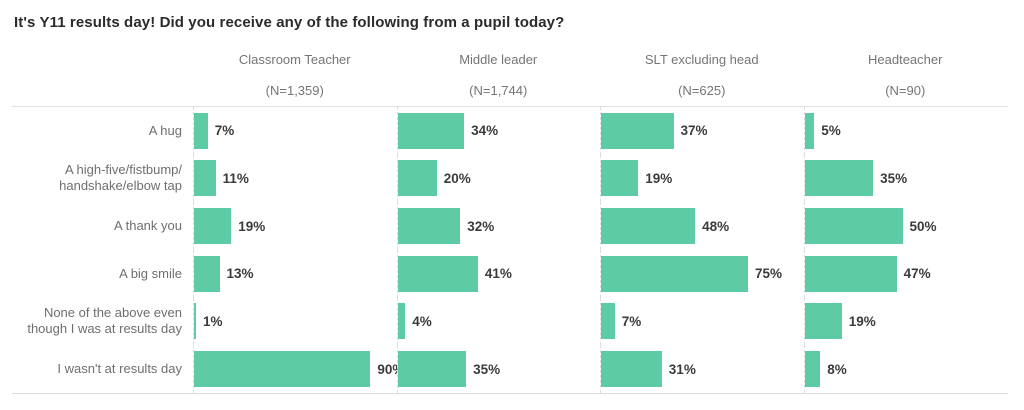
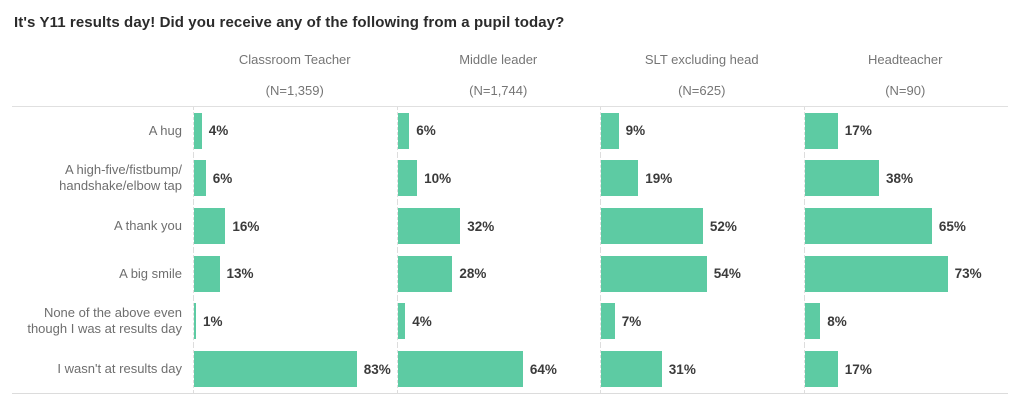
Classroom Teacher/A hug: 7% -> 4%
Middle leader/A hug: 34% -> 6%
SLT excluding head/A hug: 37% -> 9%
Headteacher/A hug: 5% -> 17%
Classroom Teacher/A high-five/fistbump/ handshake/elbow tap: 11% -> 6%
Middle leader/A high-five/fistbump/ handshake/elbow tap: 20% -> 10%
Headteacher/A high-five/fistbump/ handshake/elbow tap: 35% -> 38%
Classroom Teacher/A thank you: 19% -> 16%
SLT excluding head/A thank you: 48% -> 52%
Headteacher/A thank you: 50% -> 65%
Middle leader/A big smile: 41% -> 28%
SLT excluding head/A big smile: 75% -> 54%
Headteacher/A big smile: 47% -> 73%
Headteacher/None of the above even though I was at results day: 19% -> 8%
Classroom Teacher/I wasn't at results day: 90% -> 83%
Middle leader/I wasn't at results day: 35% -> 64%
Headteacher/I wasn't at results day: 8% -> 17%
